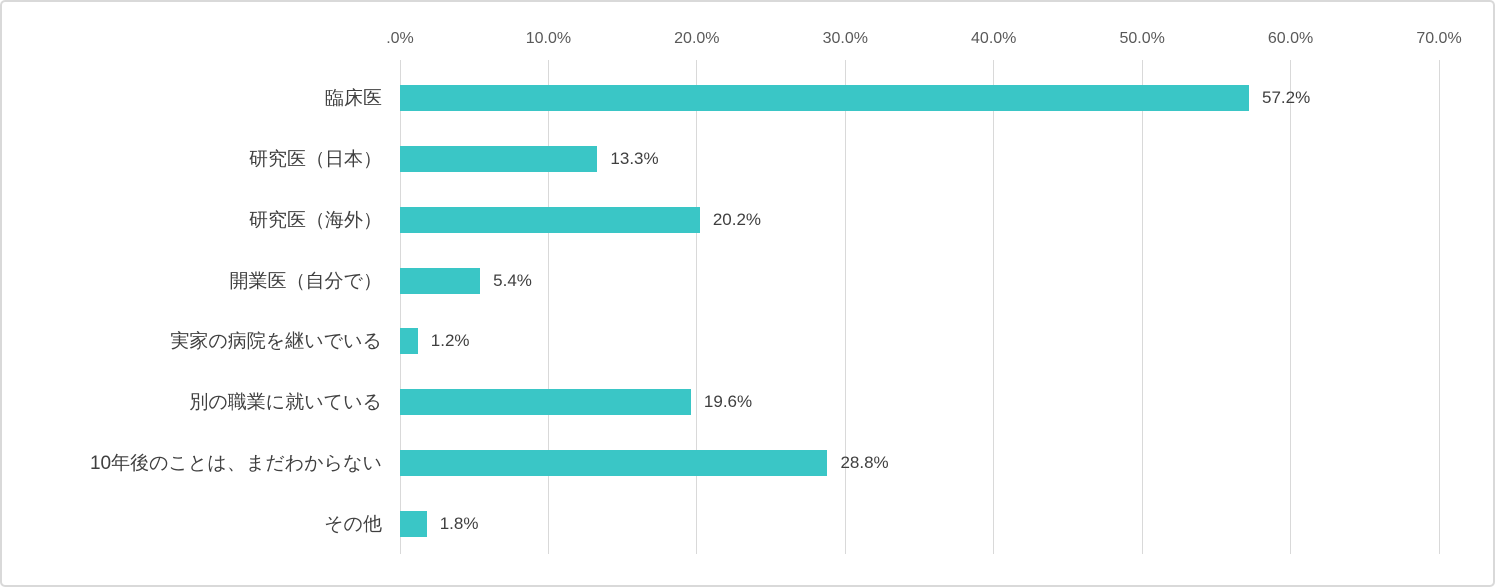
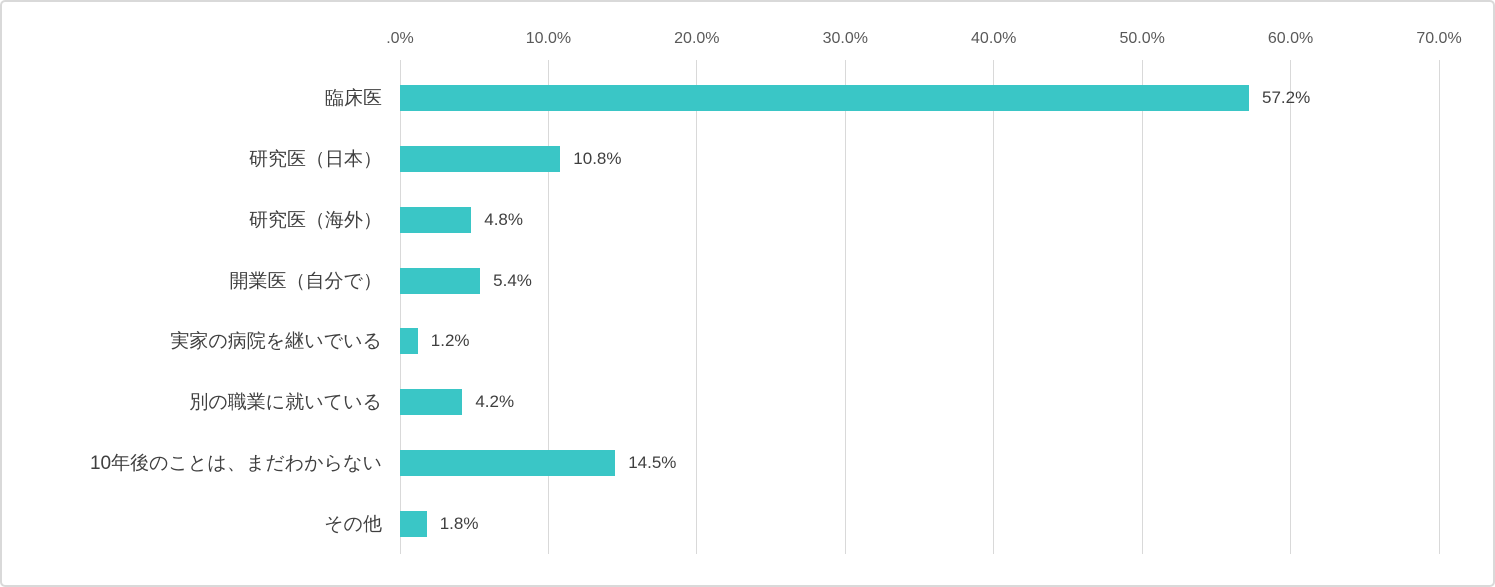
研究医（日本）: 13.3% -> 10.8%
研究医（海外）: 20.2% -> 4.8%
別の職業に就いている: 19.6% -> 4.2%
10年後のことは、まだわからない: 28.8% -> 14.5%
